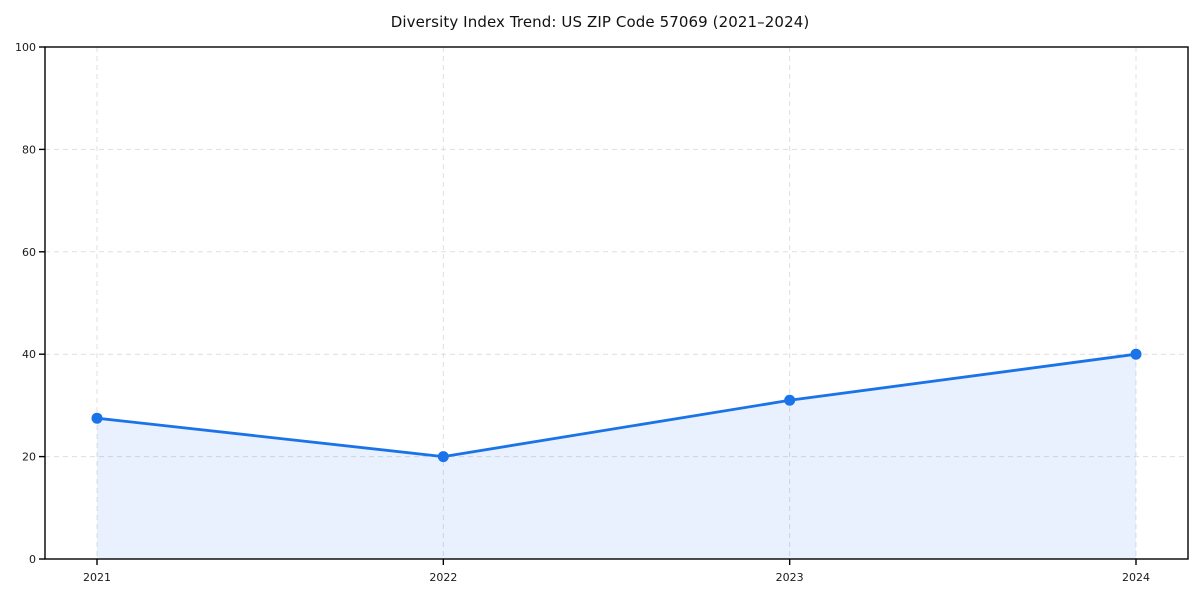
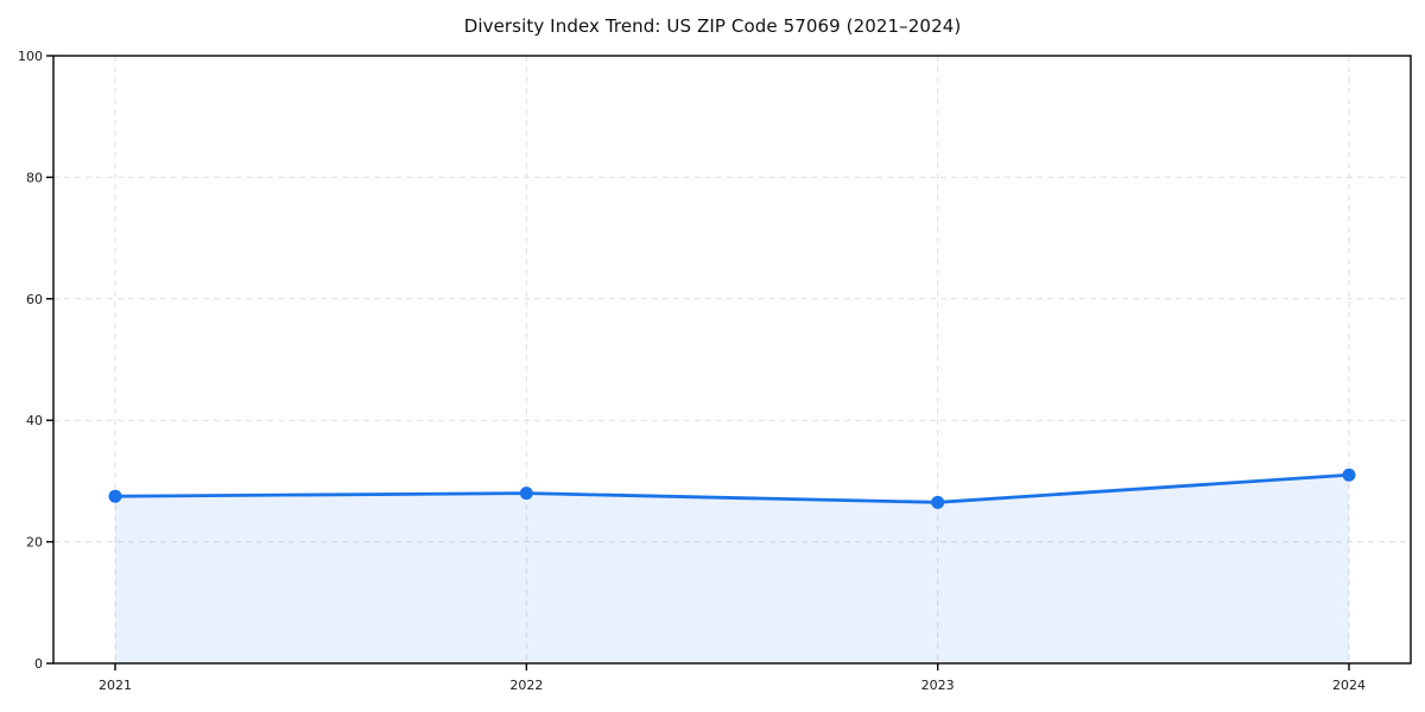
2022: 20 -> 28
2023: 31 -> 26
2024: 40 -> 31
